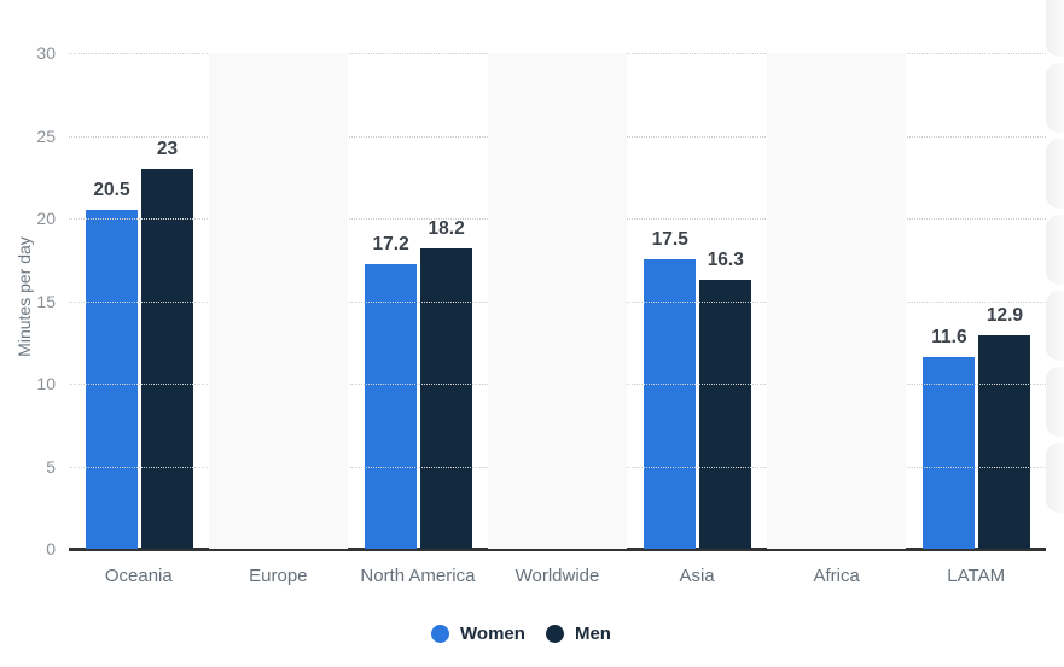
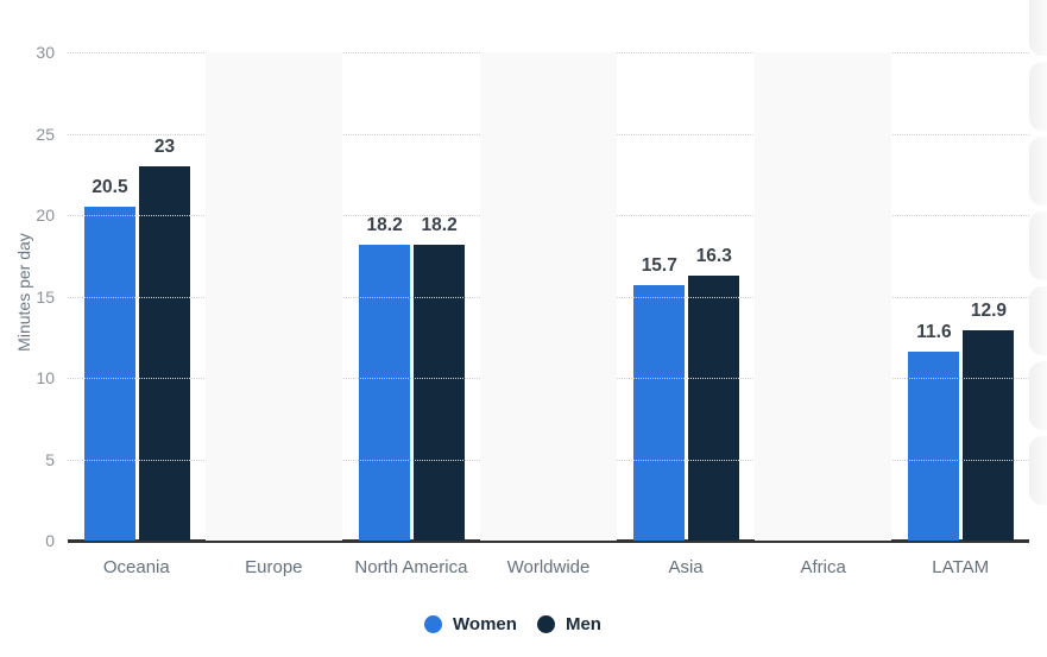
Men/Europe: 21.4 -> 20.4
Women/North America: 17.2 -> 18.2
Women/Asia: 17.5 -> 15.7
